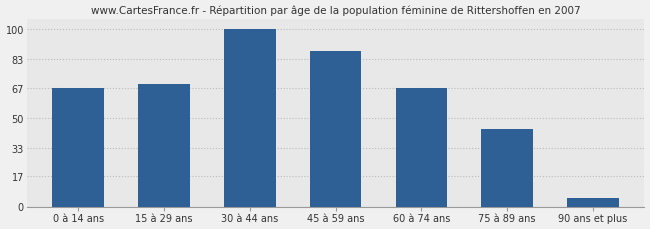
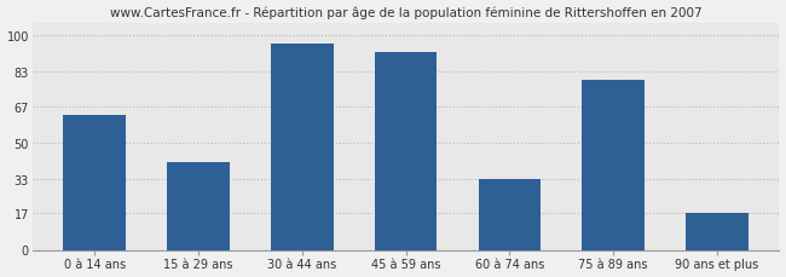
0 à 14 ans: 67 -> 63
15 à 29 ans: 69 -> 41
30 à 44 ans: 100 -> 96
45 à 59 ans: 88 -> 92
60 à 74 ans: 67 -> 33
75 à 89 ans: 44 -> 79
90 ans et plus: 5 -> 17
